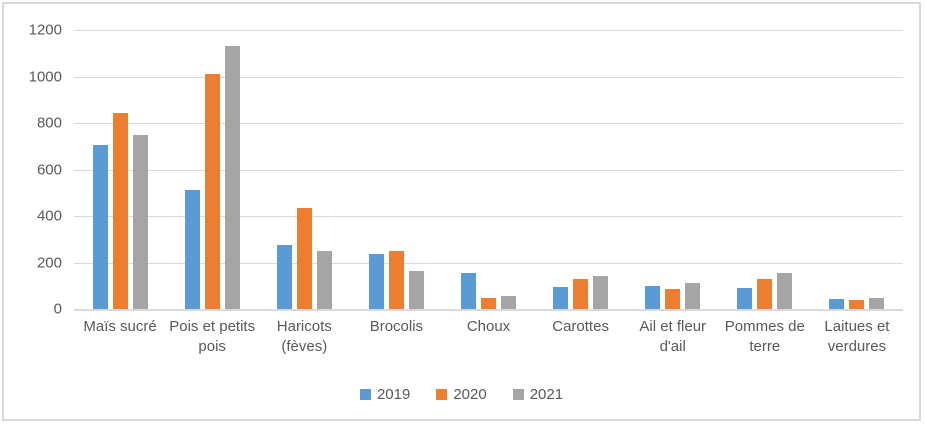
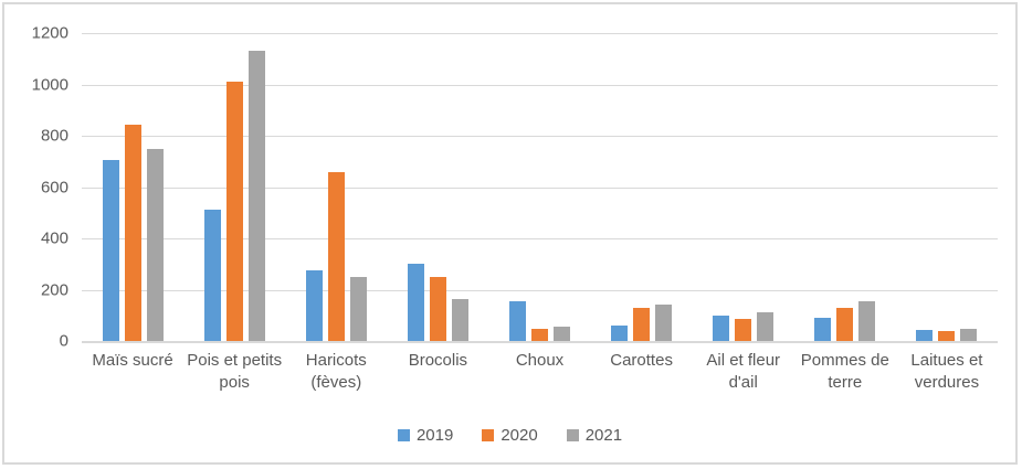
2020/Haricots (fèves): 430 -> 660
2019/Brocolis: 240 -> 300
2019/Carottes: 100 -> 60
